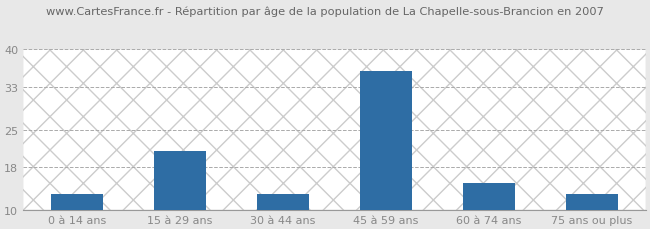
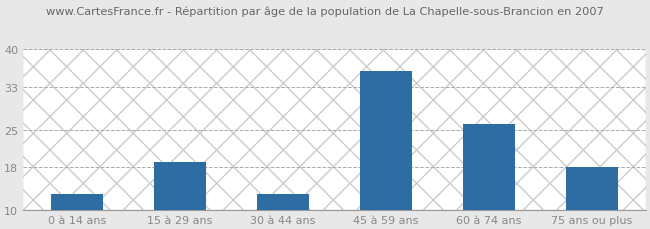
15 à 29 ans: 21 -> 19
60 à 74 ans: 15 -> 26
75 ans ou plus: 13 -> 18
